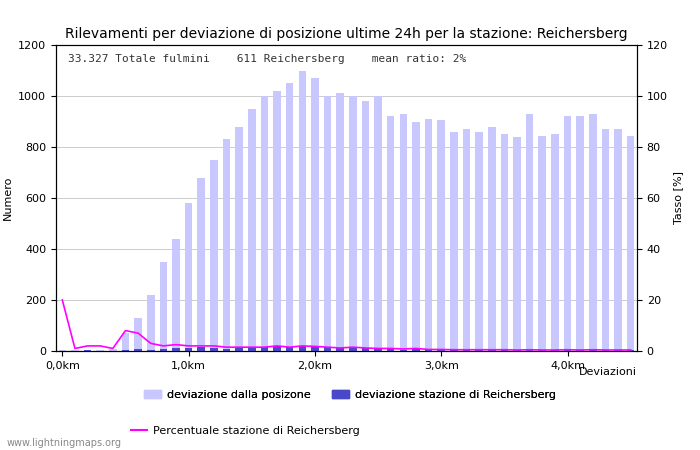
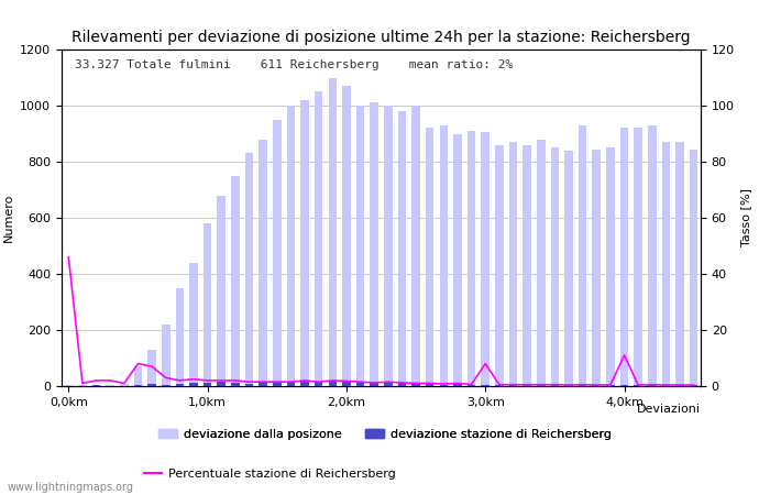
Percentuale stazione di Reichersberg/0,0km: 20.0 -> 46.0
Percentuale stazione di Reichersberg/3,0km: 0.6 -> 8.0
Percentuale stazione di Reichersberg/4,0km: 0.5 -> 11.0
